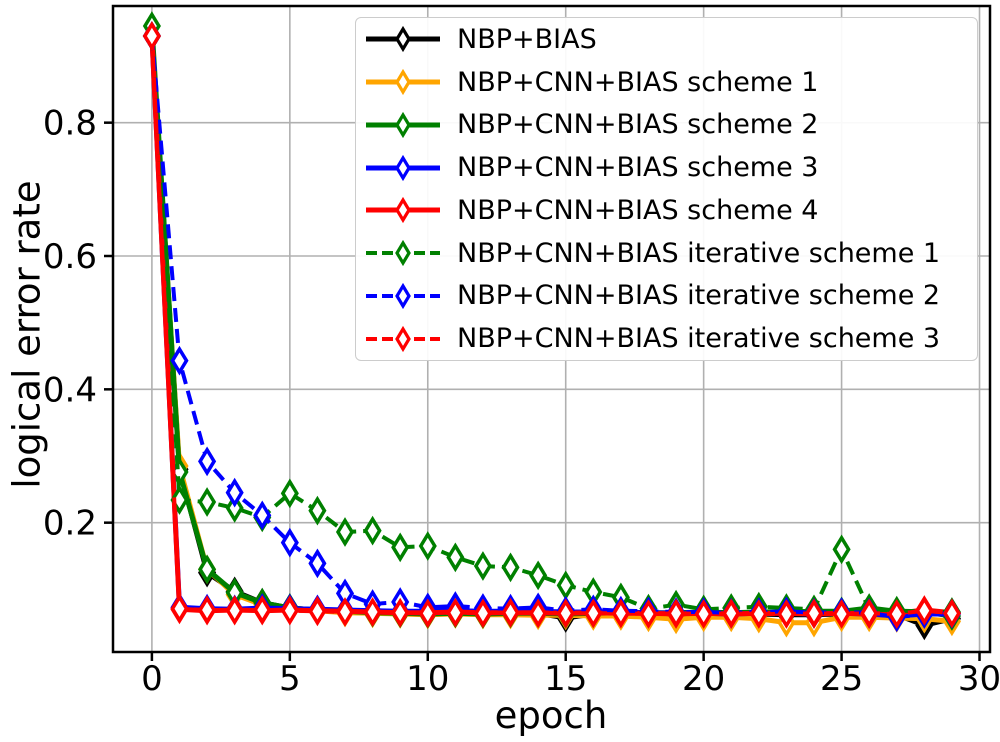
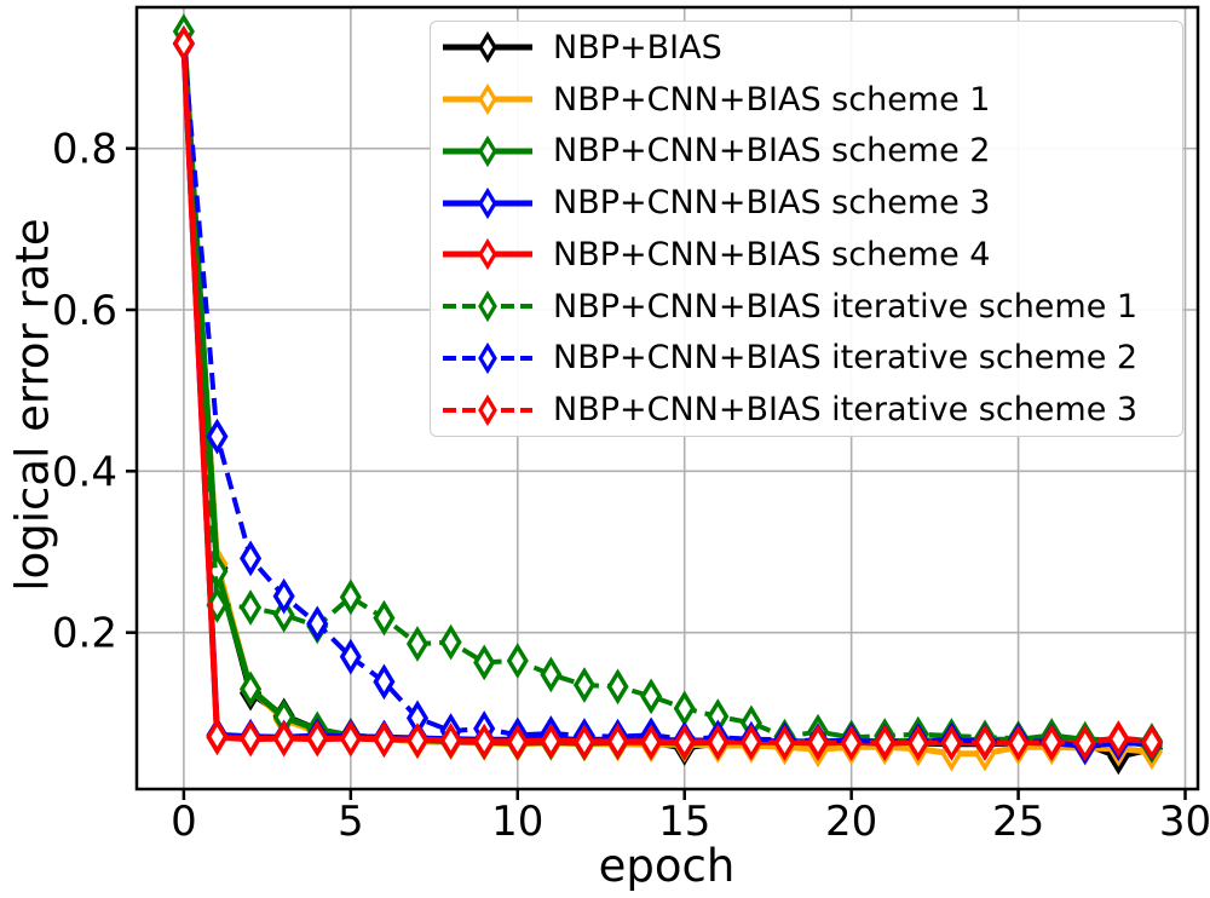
NBP+CNN+BIAS iterative scheme 1/25: 0.16 -> 0.07
